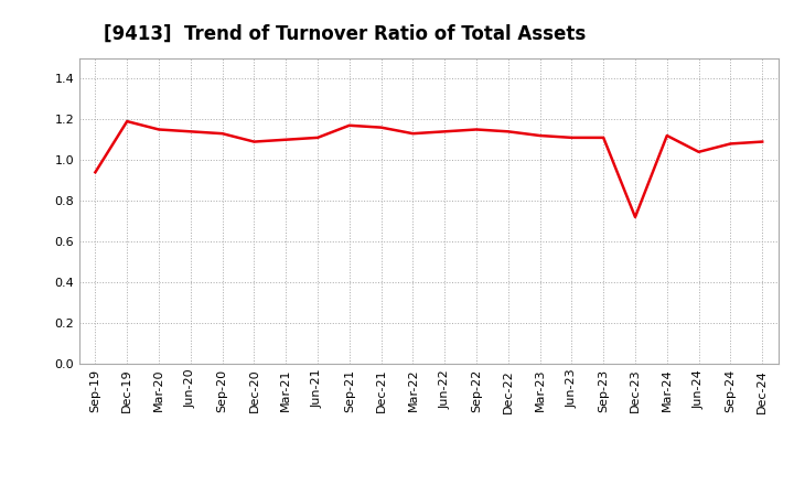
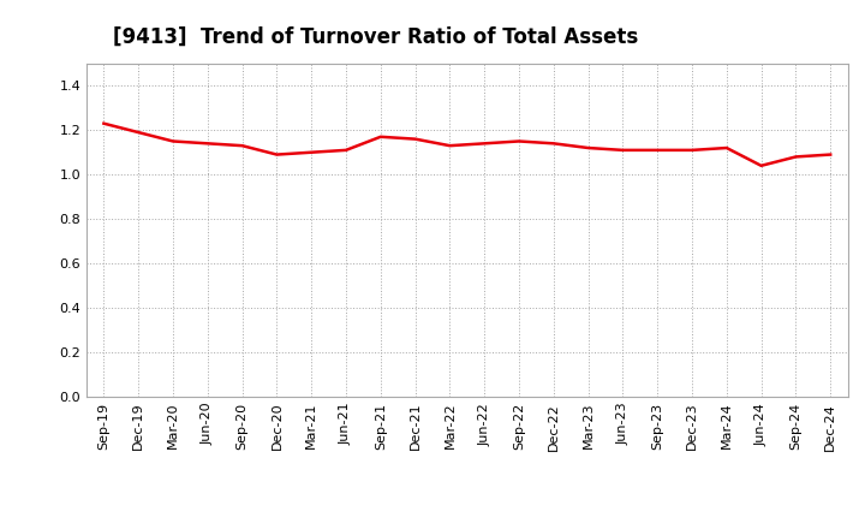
Sep-19: 0.94 -> 1.23
Dec-23: 0.72 -> 1.11
